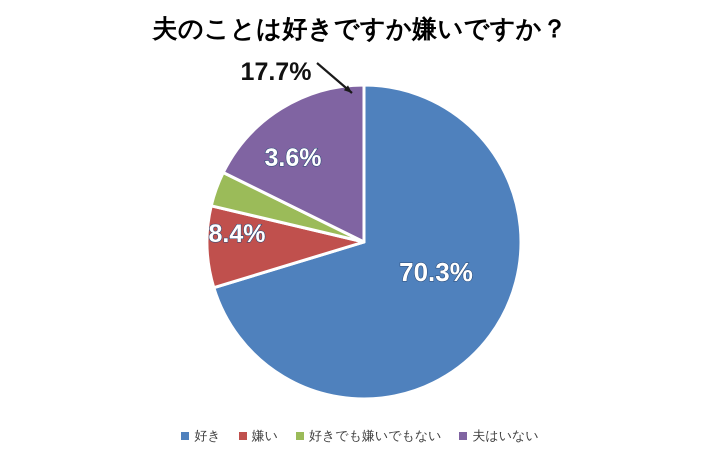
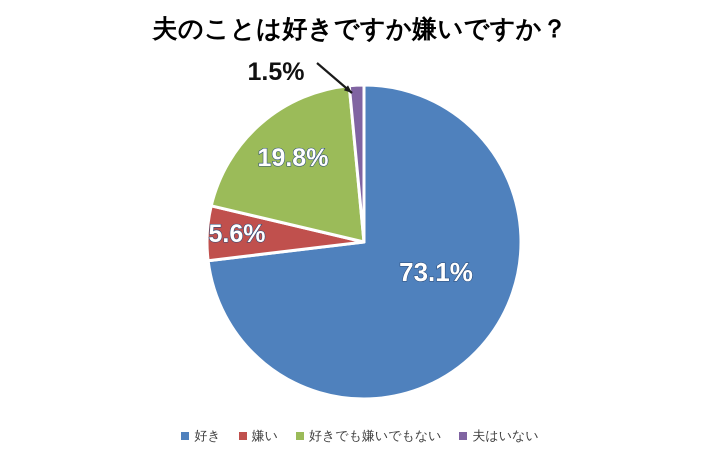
好き: 70.3% -> 73.1%
嫌い: 8.4% -> 5.6%
好きでも嫌いでもない: 3.6% -> 19.8%
夫はいない: 17.7% -> 1.5%
